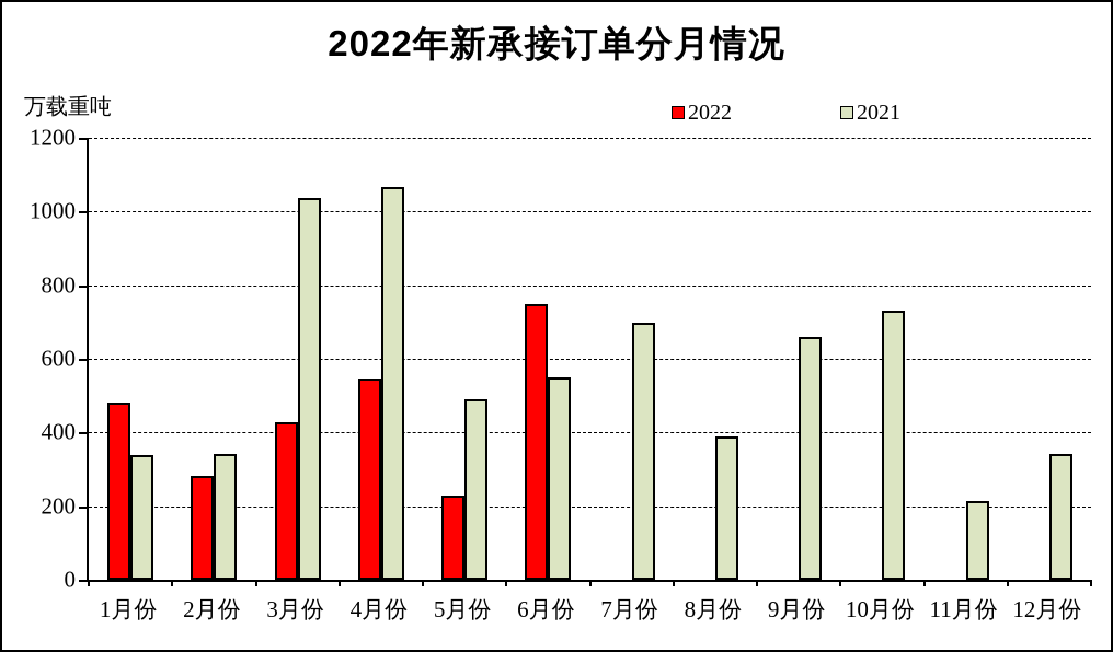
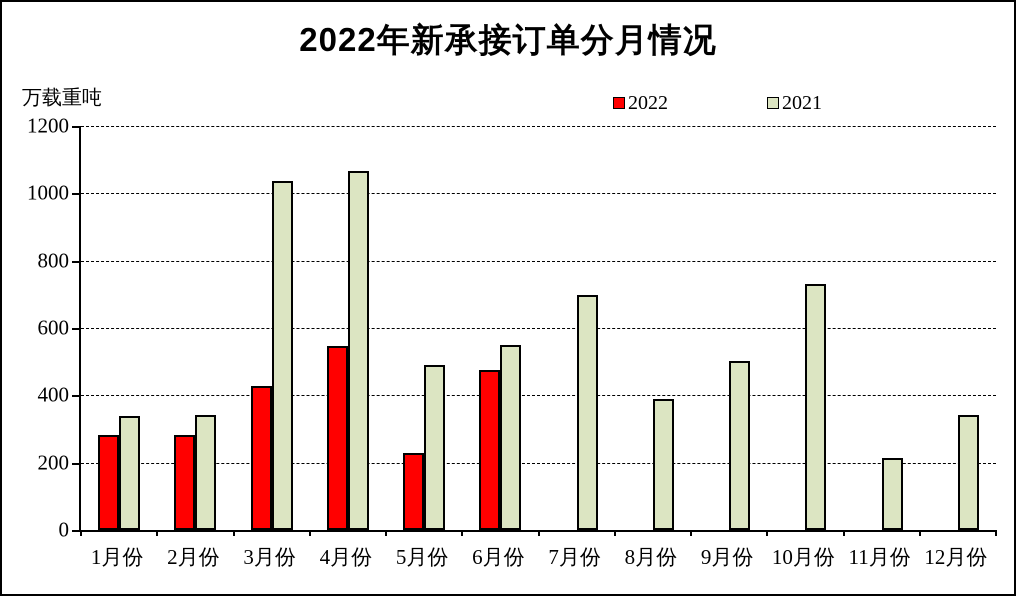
2022/1月份: 480 -> 280
2022/6月份: 750 -> 480
2021/9月份: 660 -> 500
